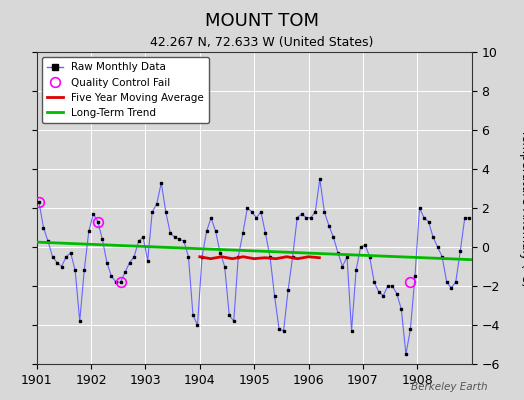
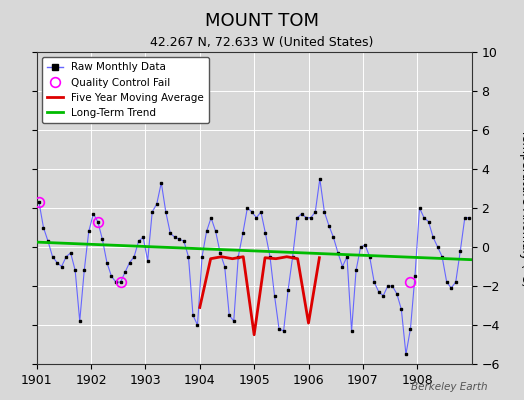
Five Year Moving Average/1904: -0.5 -> -3.1
Five Year Moving Average/1905: -0.6 -> -4.5
Five Year Moving Average/1906: -0.5 -> -3.9
